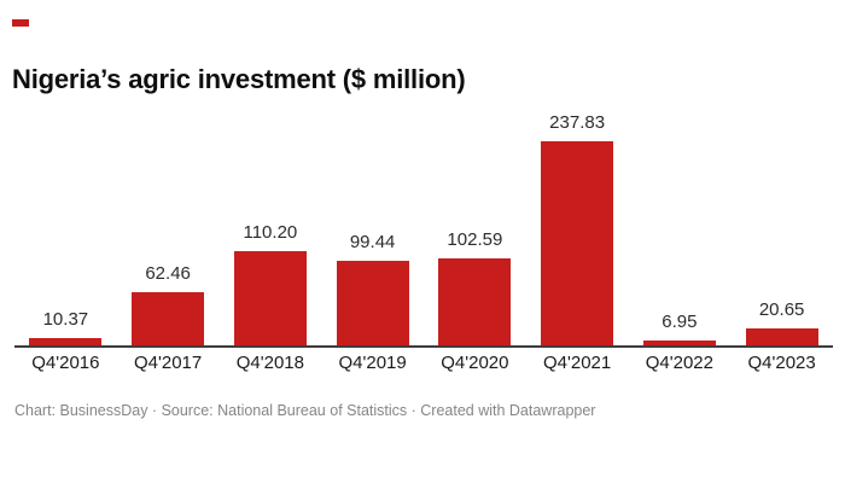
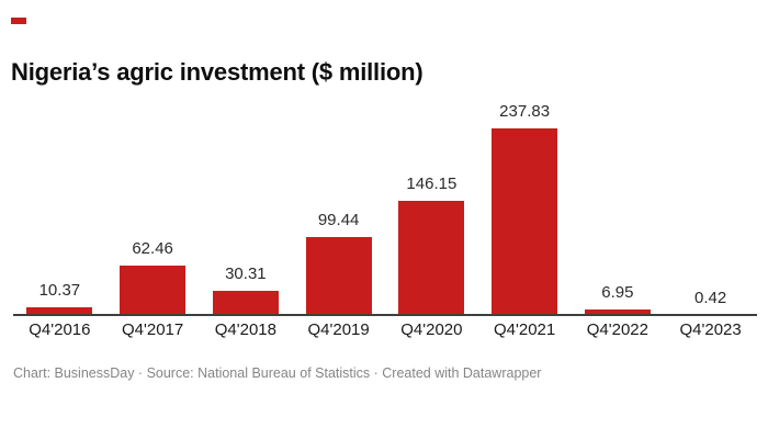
Q4'2018: 110.20 -> 30.31
Q4'2020: 102.59 -> 146.15
Q4'2023: 20.65 -> 0.42
